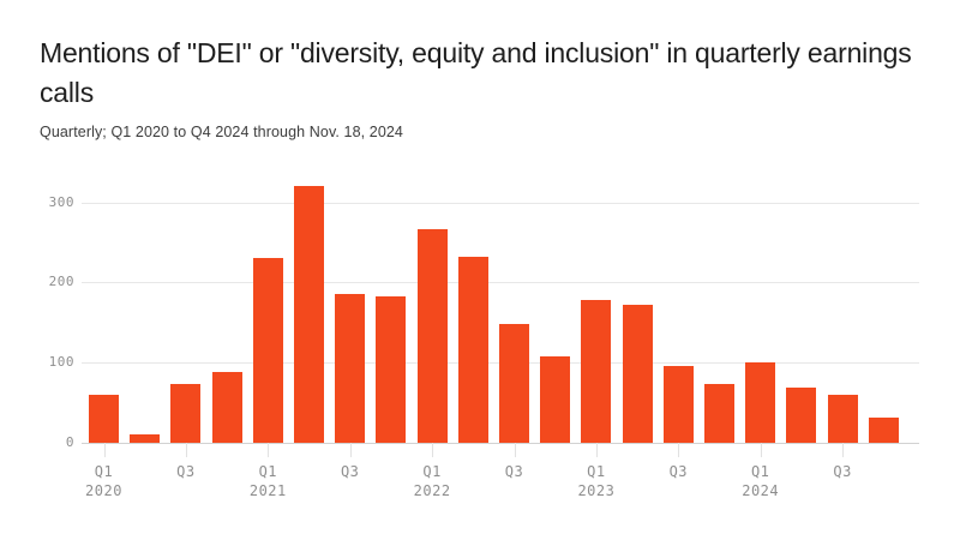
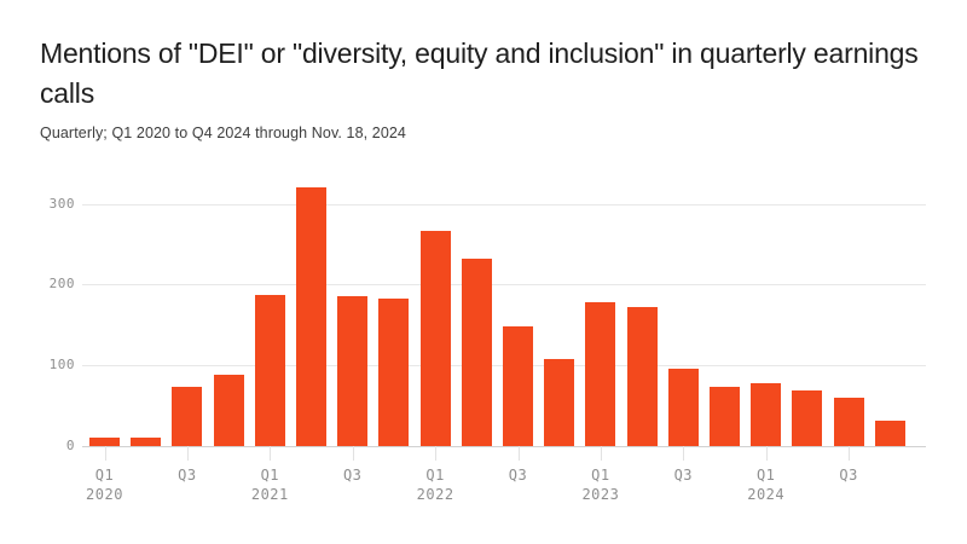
Q1 2020: 60 -> 10
Q1 2021: 230 -> 190
Q1 2024: 100 -> 80
